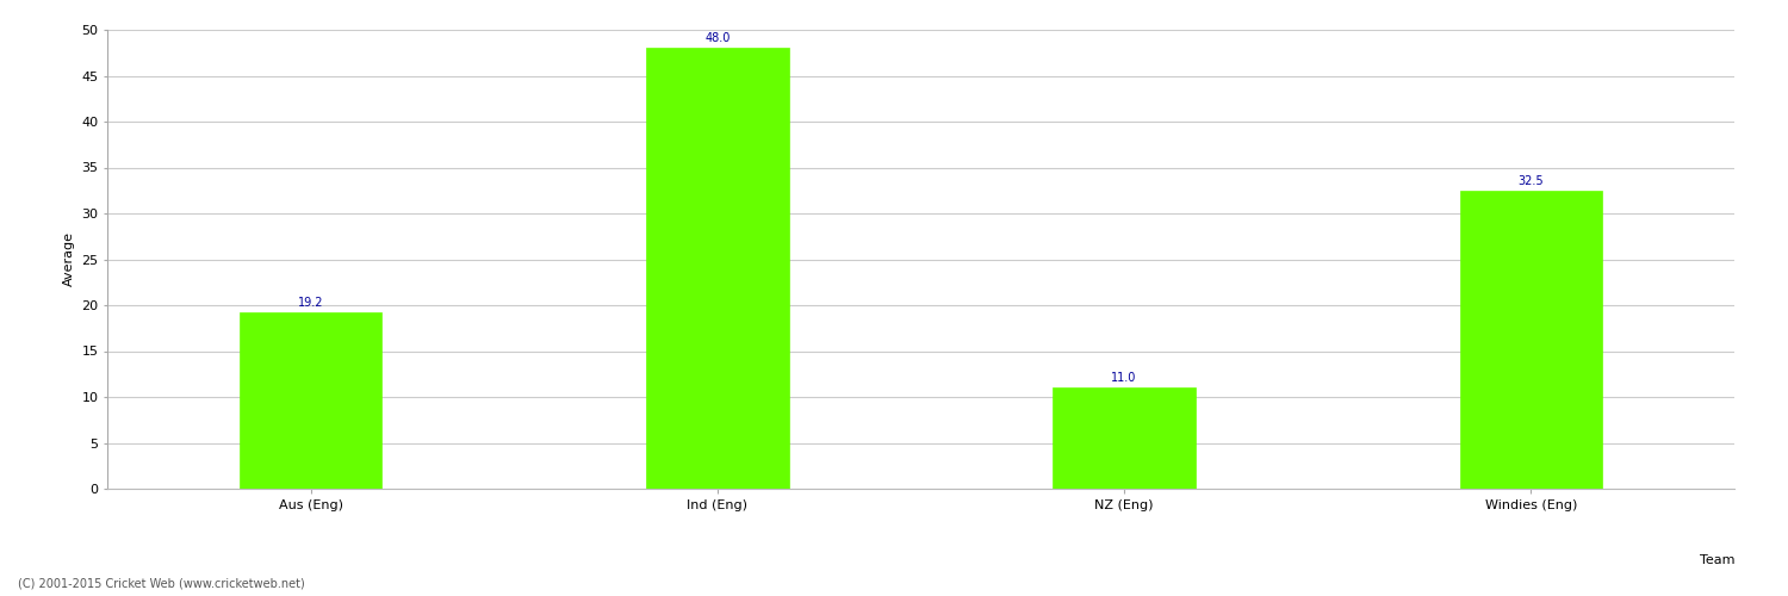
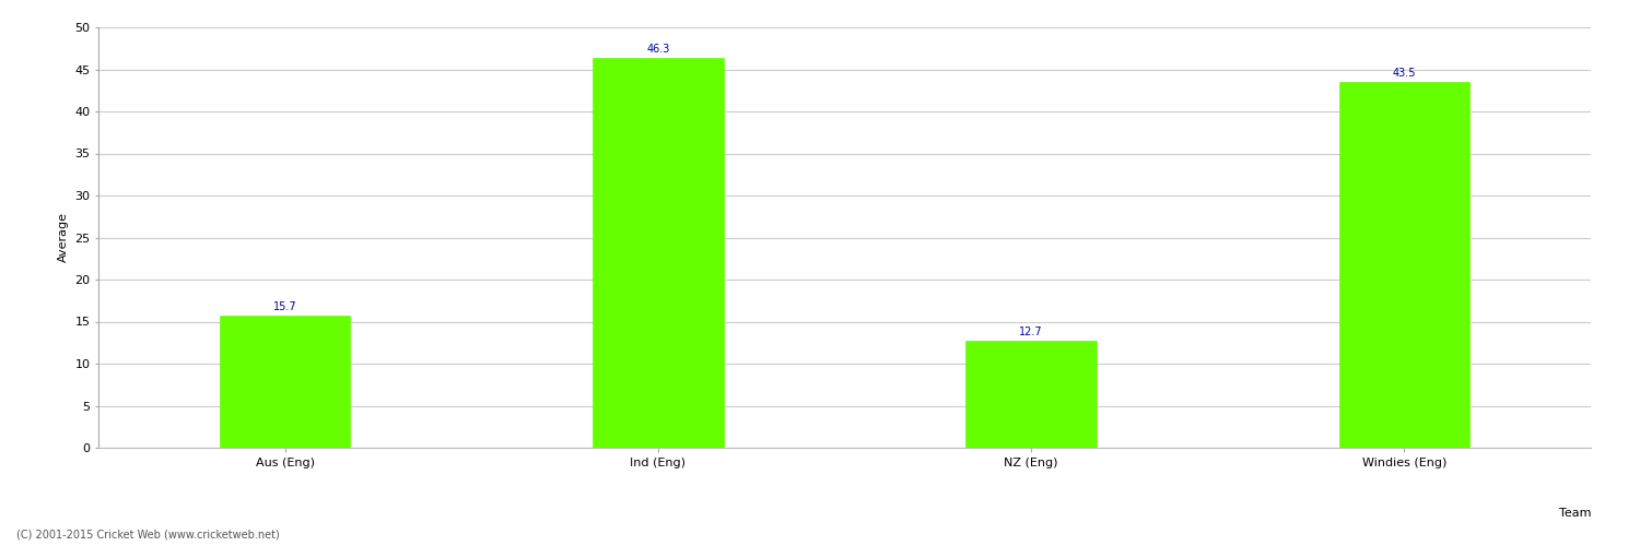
Aus (Eng): 19.2 -> 15.7
Ind (Eng): 48.0 -> 46.3
NZ (Eng): 11.0 -> 12.7
Windies (Eng): 32.5 -> 43.5
